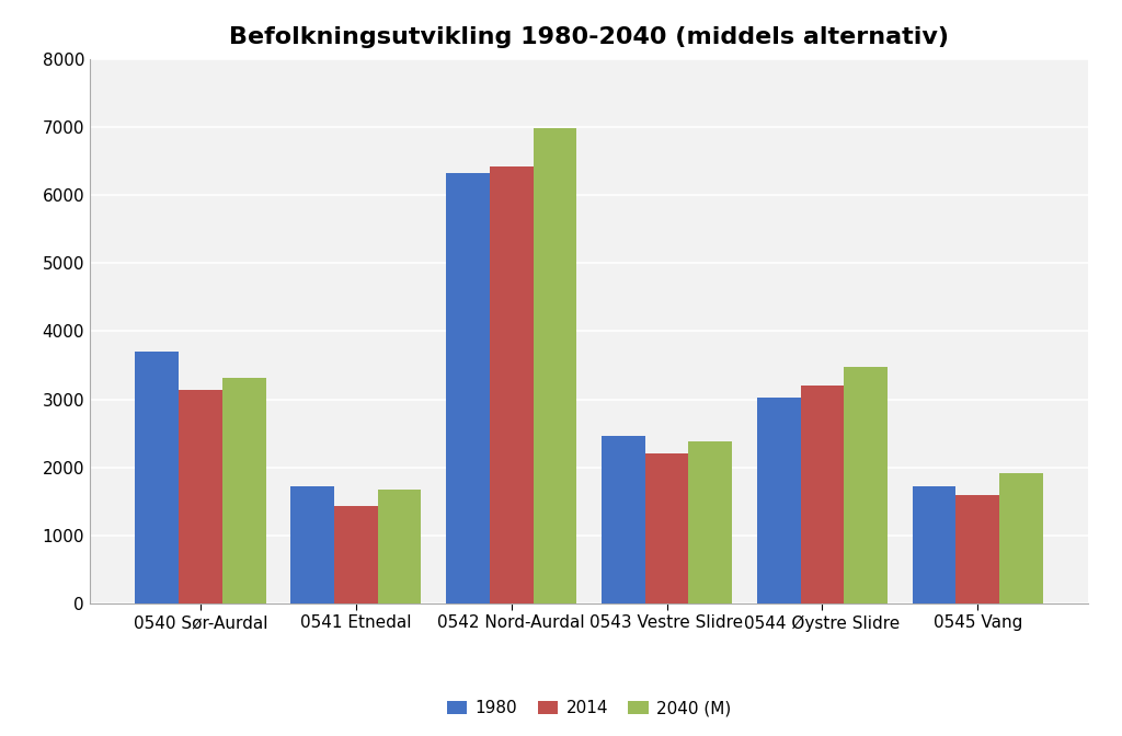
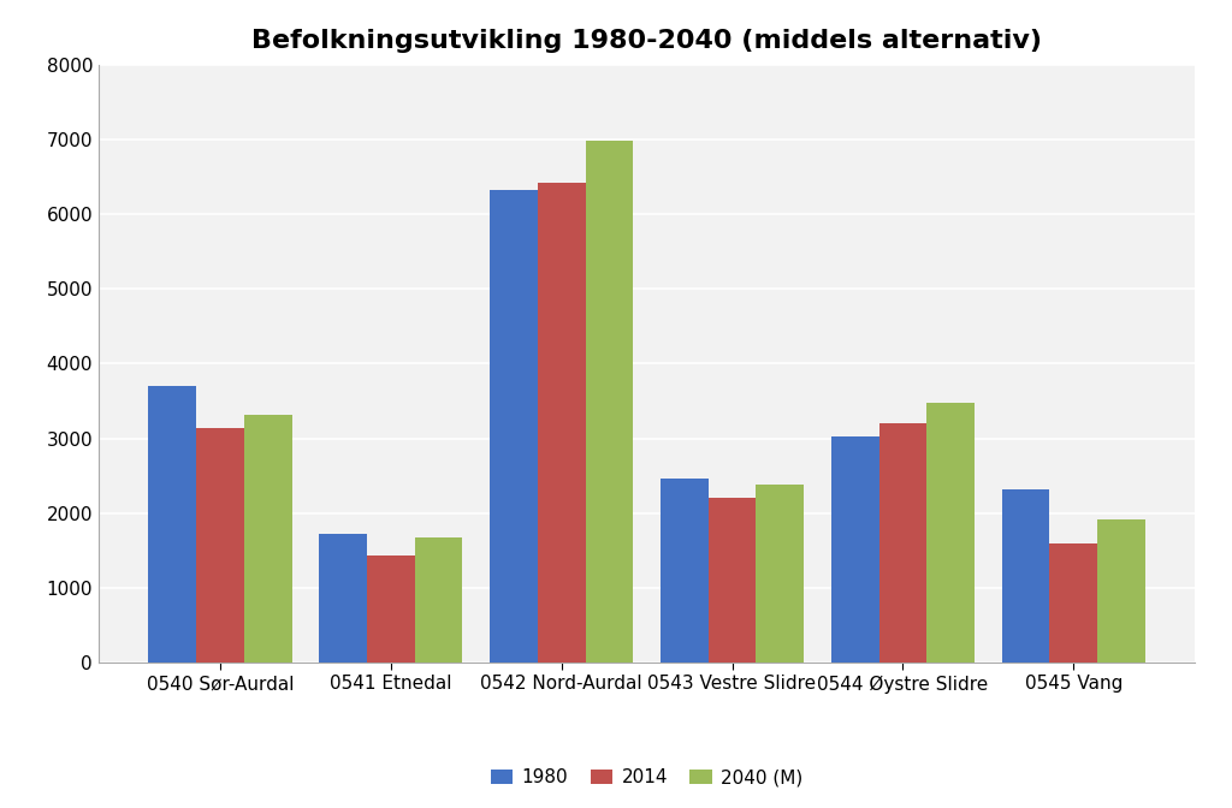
1980/0545 Vang: 1730 -> 2320
